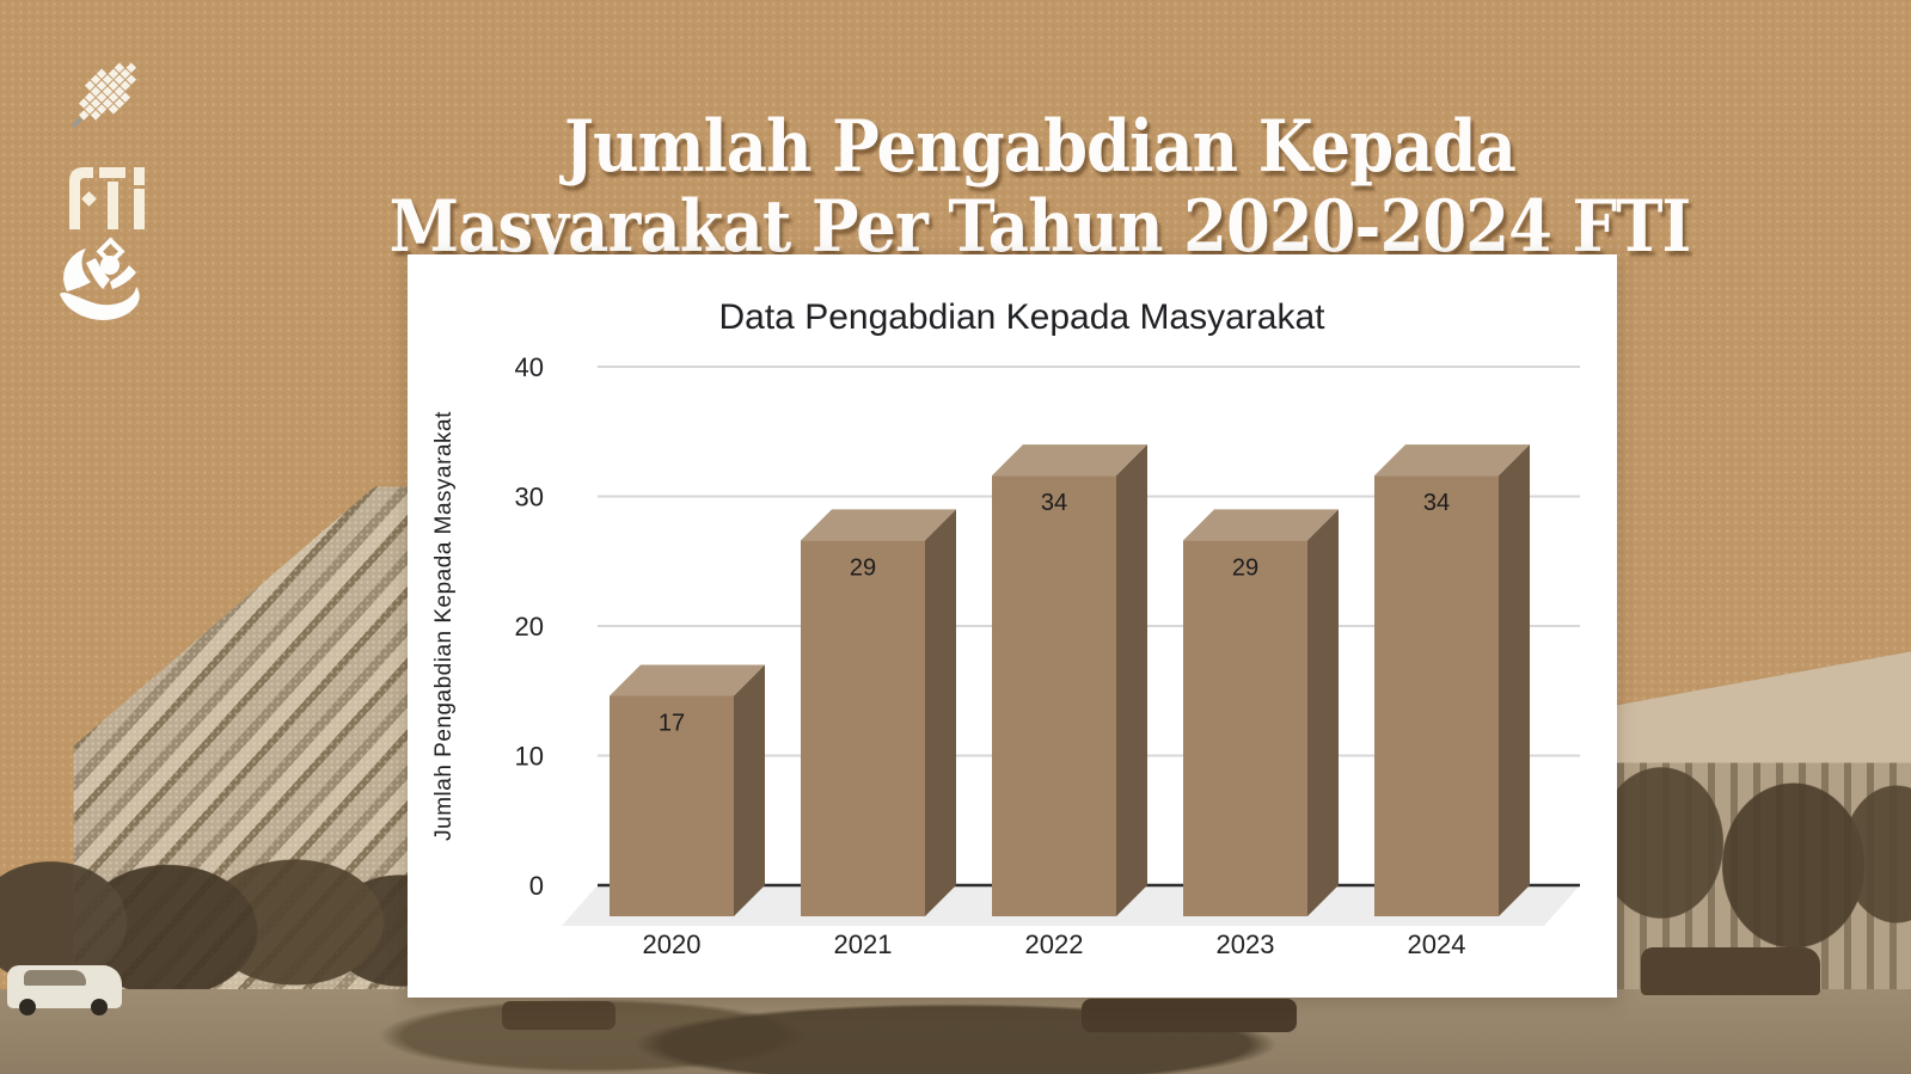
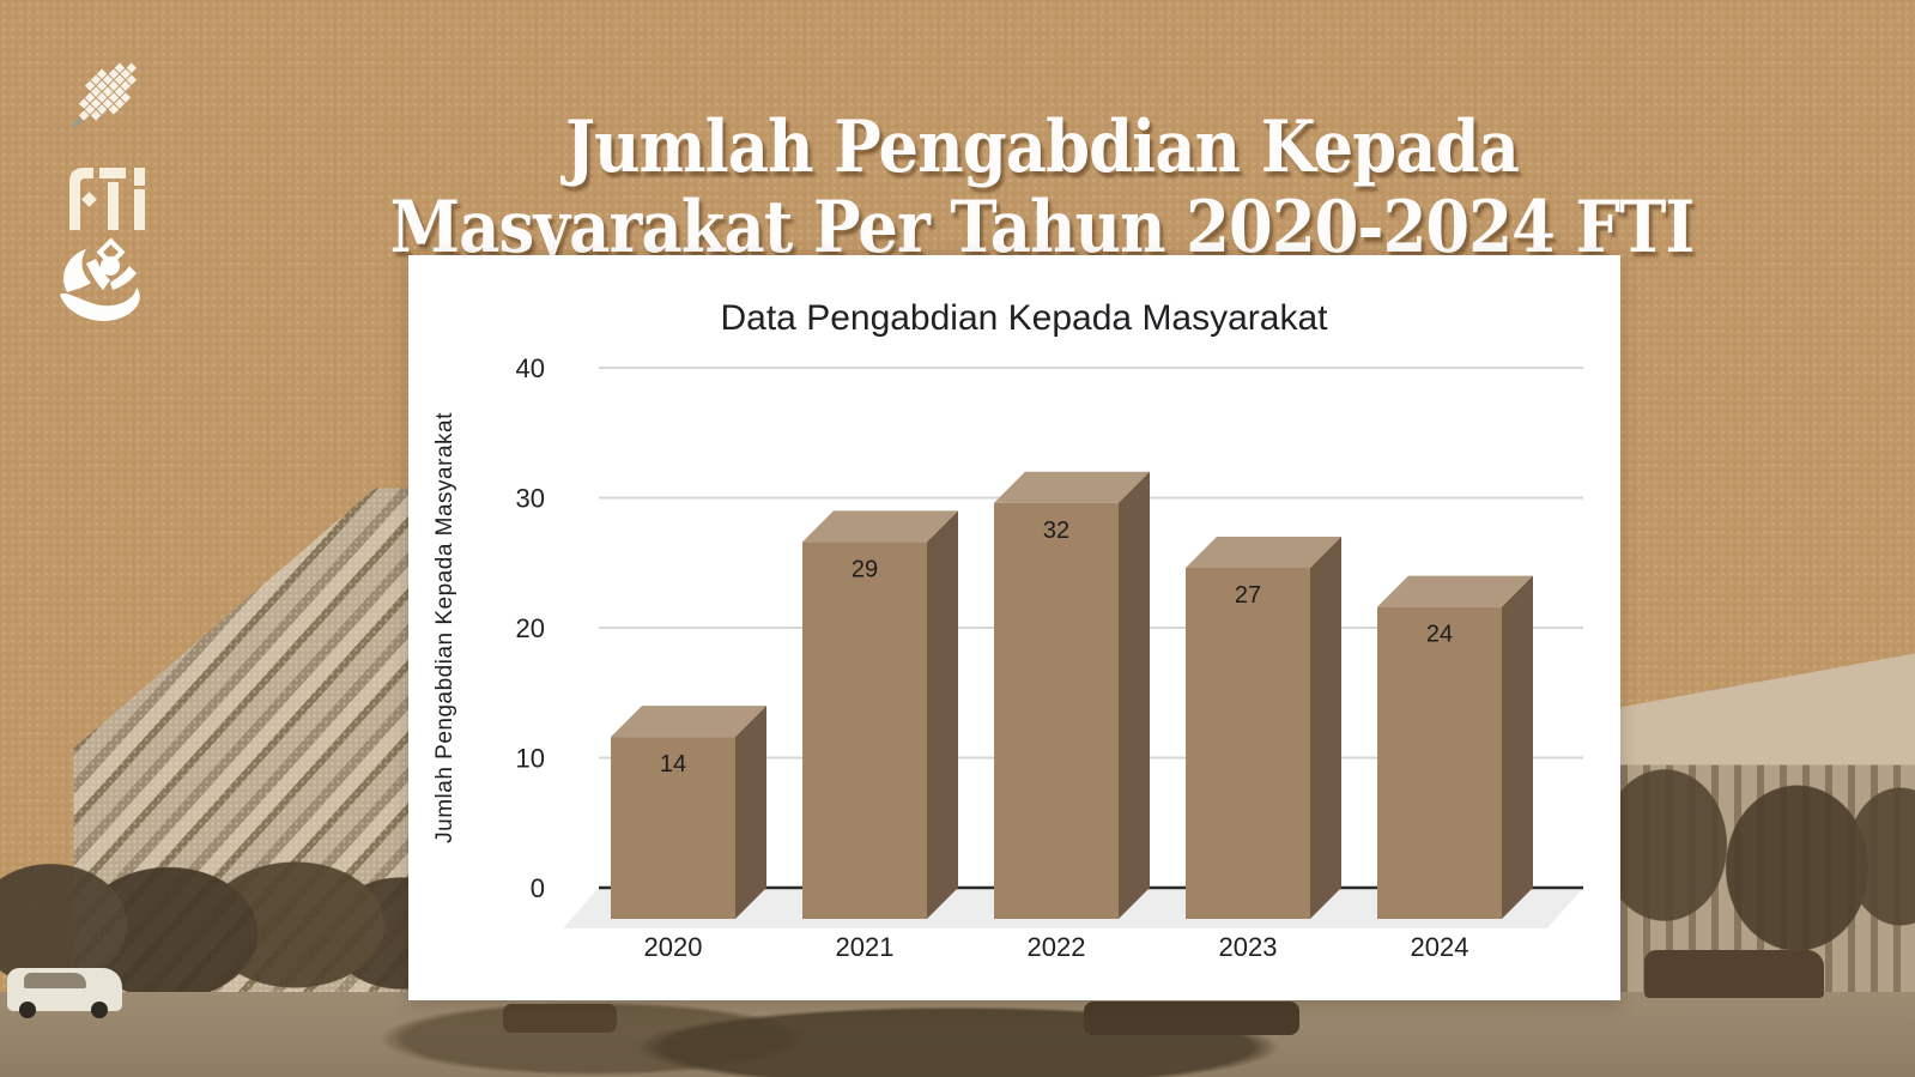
2020: 17 -> 14
2022: 34 -> 32
2023: 29 -> 27
2024: 34 -> 24
